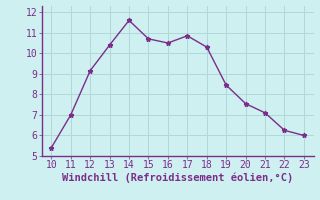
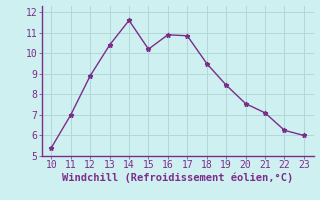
12: 9.15 -> 8.90
15: 10.70 -> 10.20
16: 10.50 -> 10.90
18: 10.30 -> 9.50
